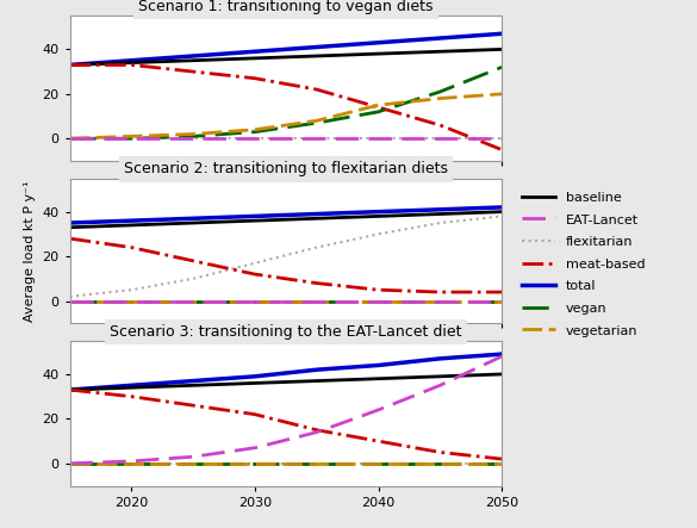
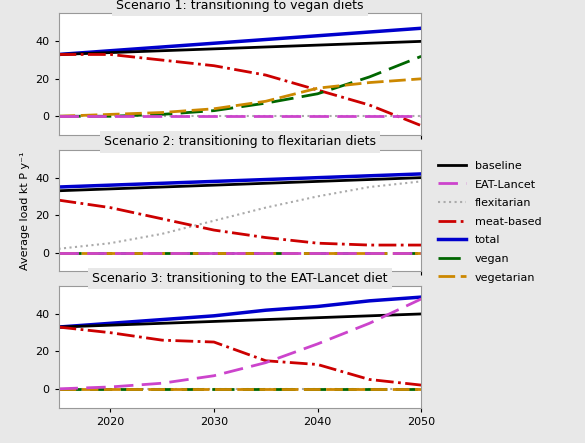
Scenario 3: transitioning to the EAT-Lancet diet/meat-based/2030: 22 -> 25
Scenario 3: transitioning to the EAT-Lancet diet/meat-based/2040: 10 -> 13
